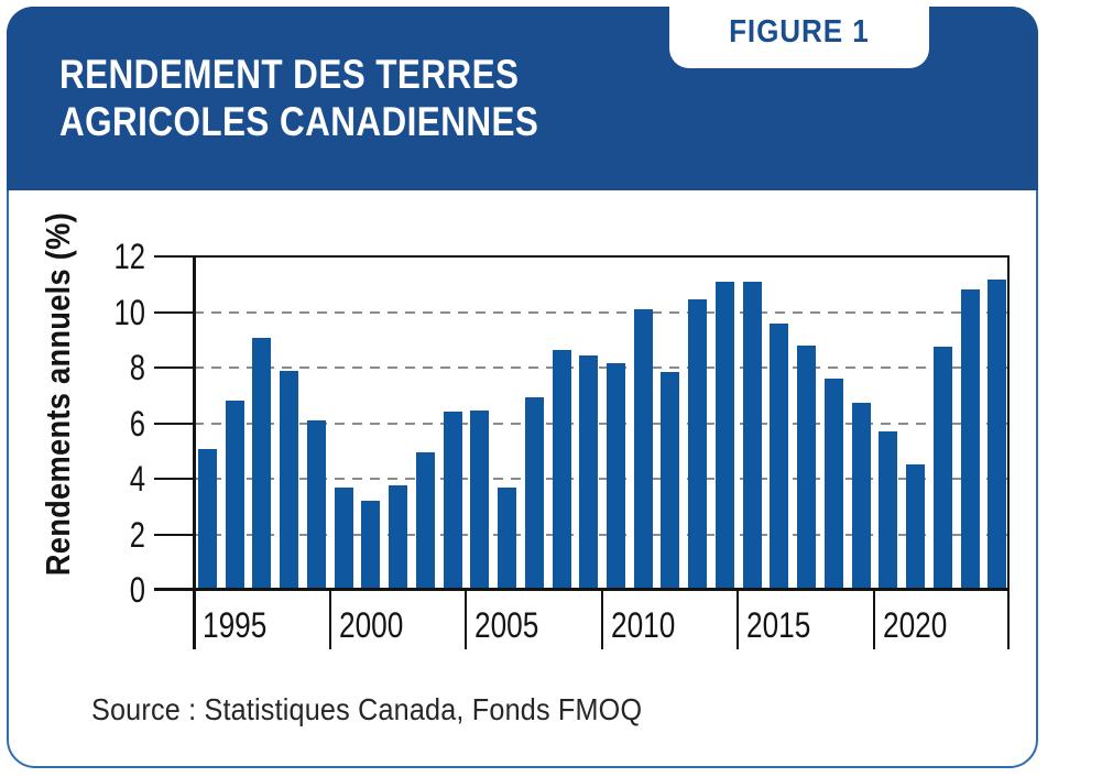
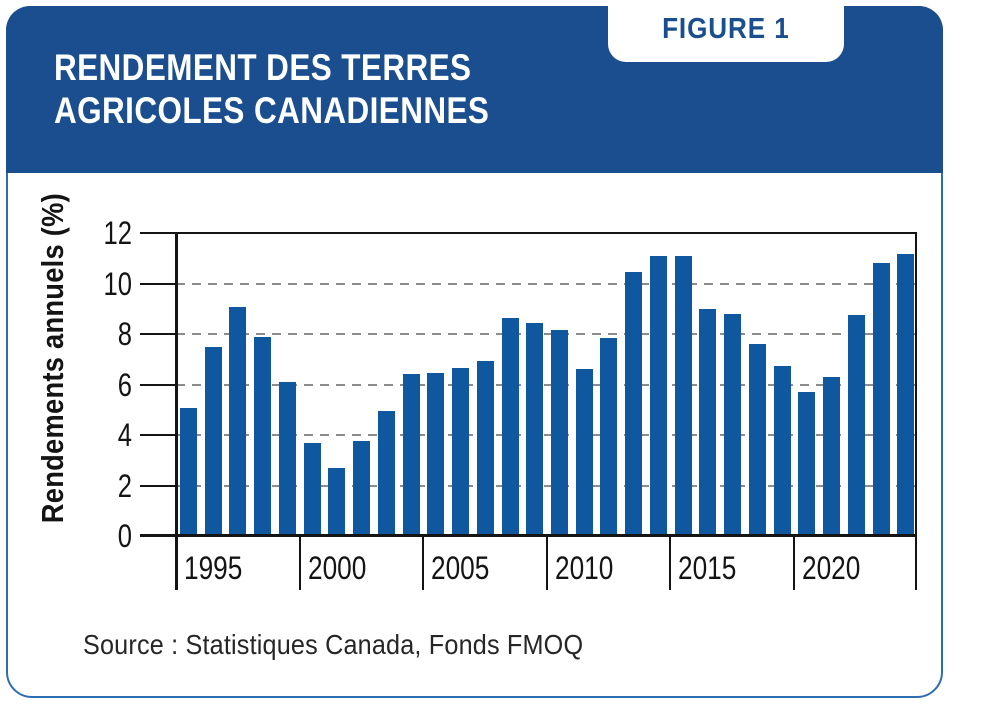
1995: 6.8 -> 7.5
2000: 3.2 -> 2.7
2005: 3.7 -> 6.7
2010: 10.1 -> 6.6
2015: 9.6 -> 9.0
2020: 4.5 -> 6.3
